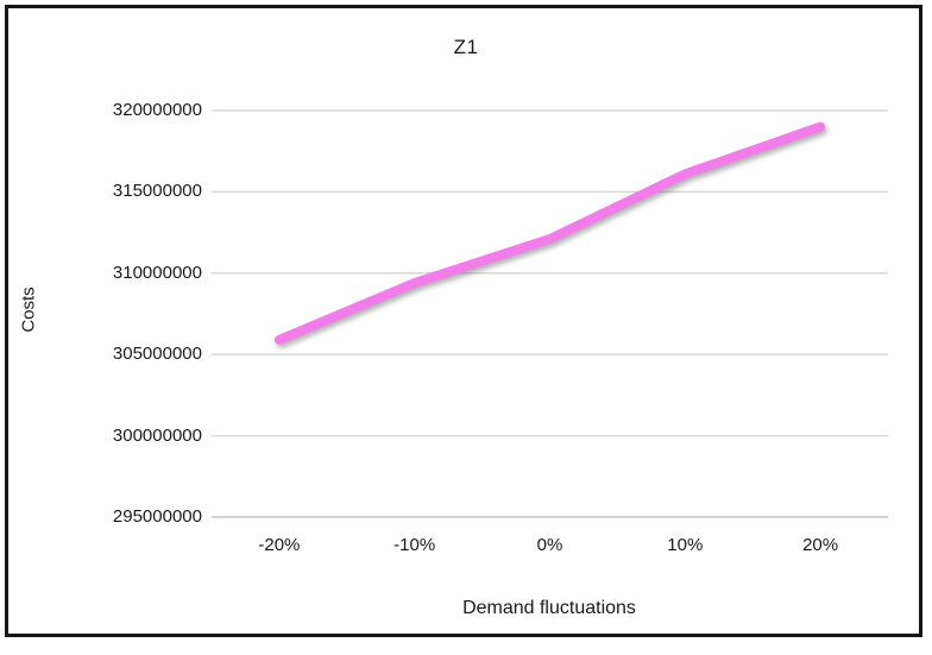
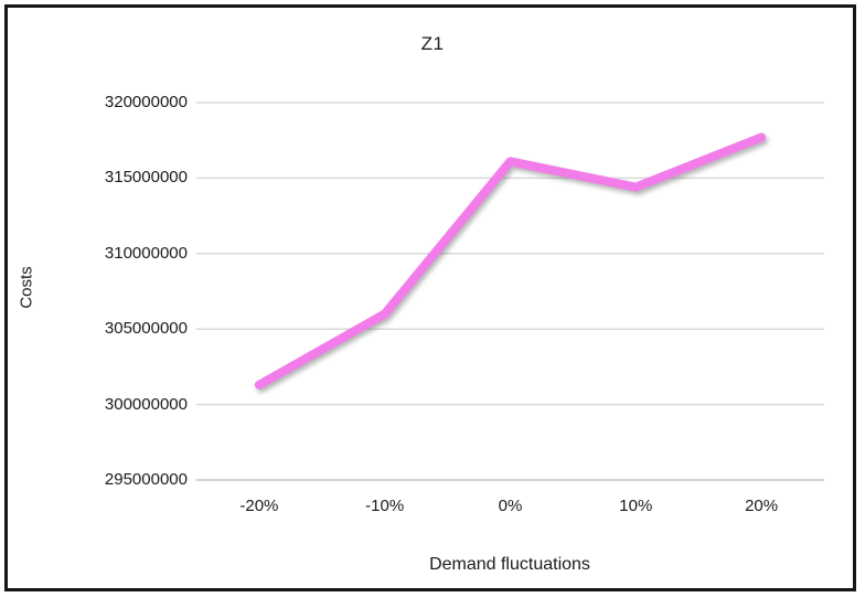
-20%: 305900000 -> 301300000
-10%: 309400000 -> 306000000
0%: 312100000 -> 316100000
10%: 316100000 -> 314400000
20%: 319000000 -> 317700000
